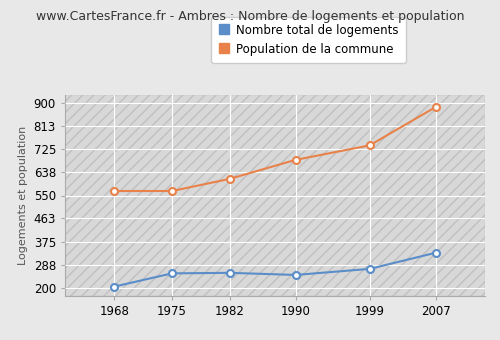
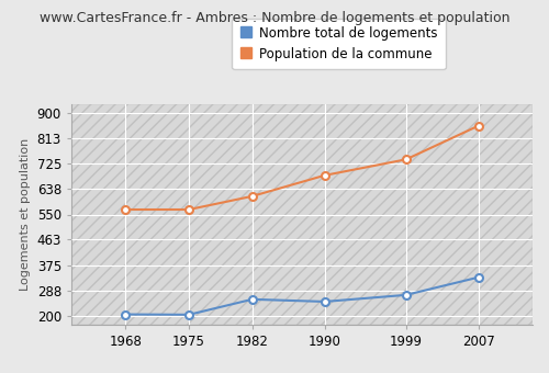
Nombre total de logements/1975: 255 -> 204
Population de la commune/2007: 885 -> 856
